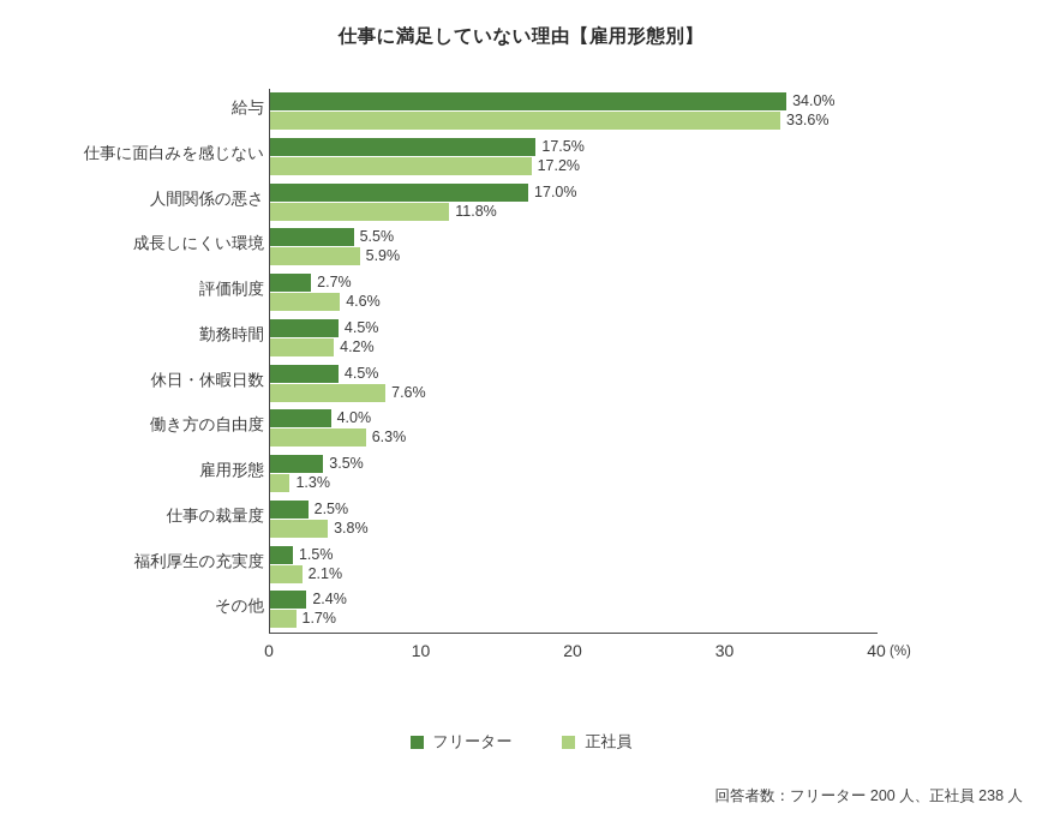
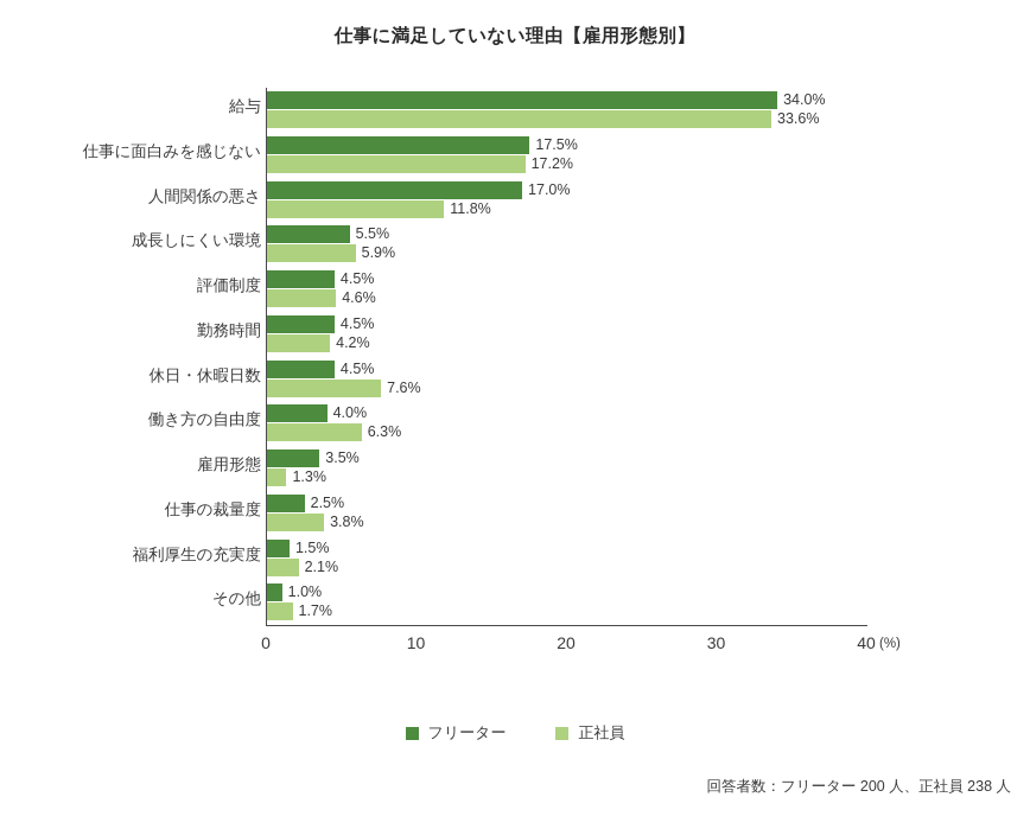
フリーター/評価制度: 2.7% -> 4.5%
フリーター/その他: 2.4% -> 1.0%
